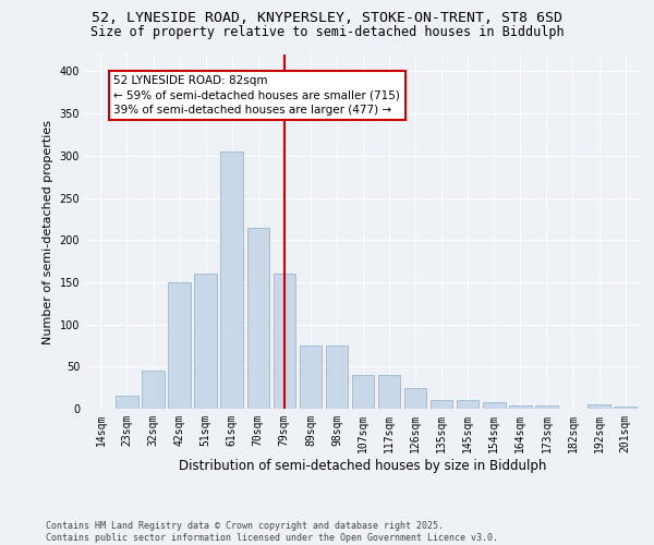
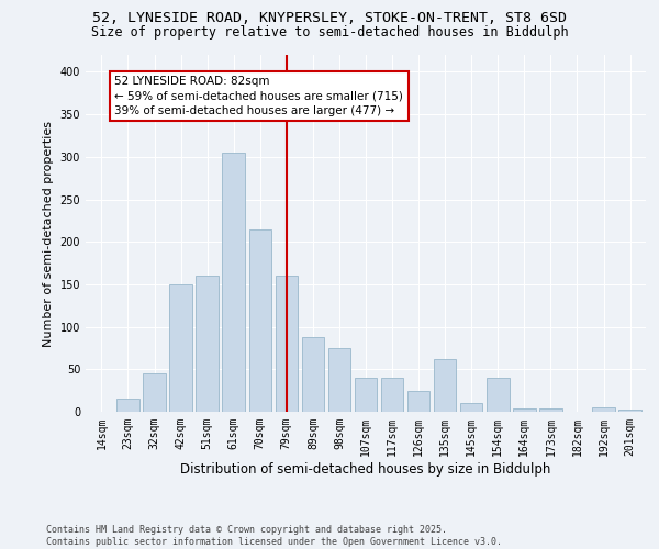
89sqm: 75 -> 88
135sqm: 10 -> 62
154sqm: 8 -> 40
